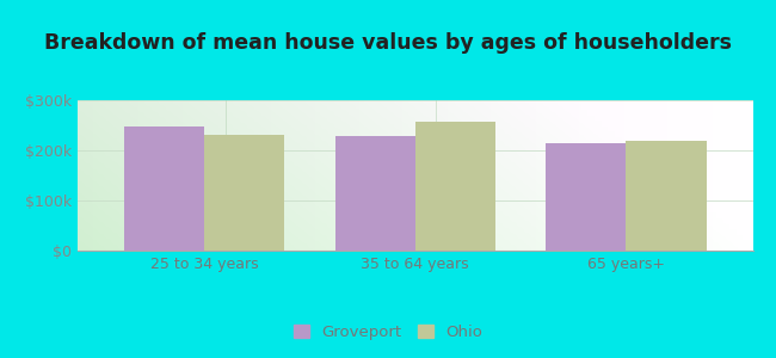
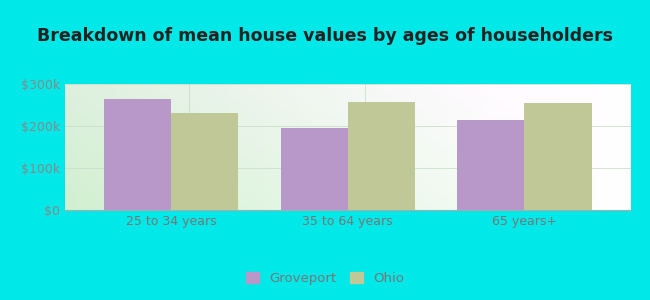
Groveport/25 to 34 years: $248k -> $265k
Groveport/35 to 64 years: $228k -> $195k
Ohio/65 years+: $220k -> $255k
